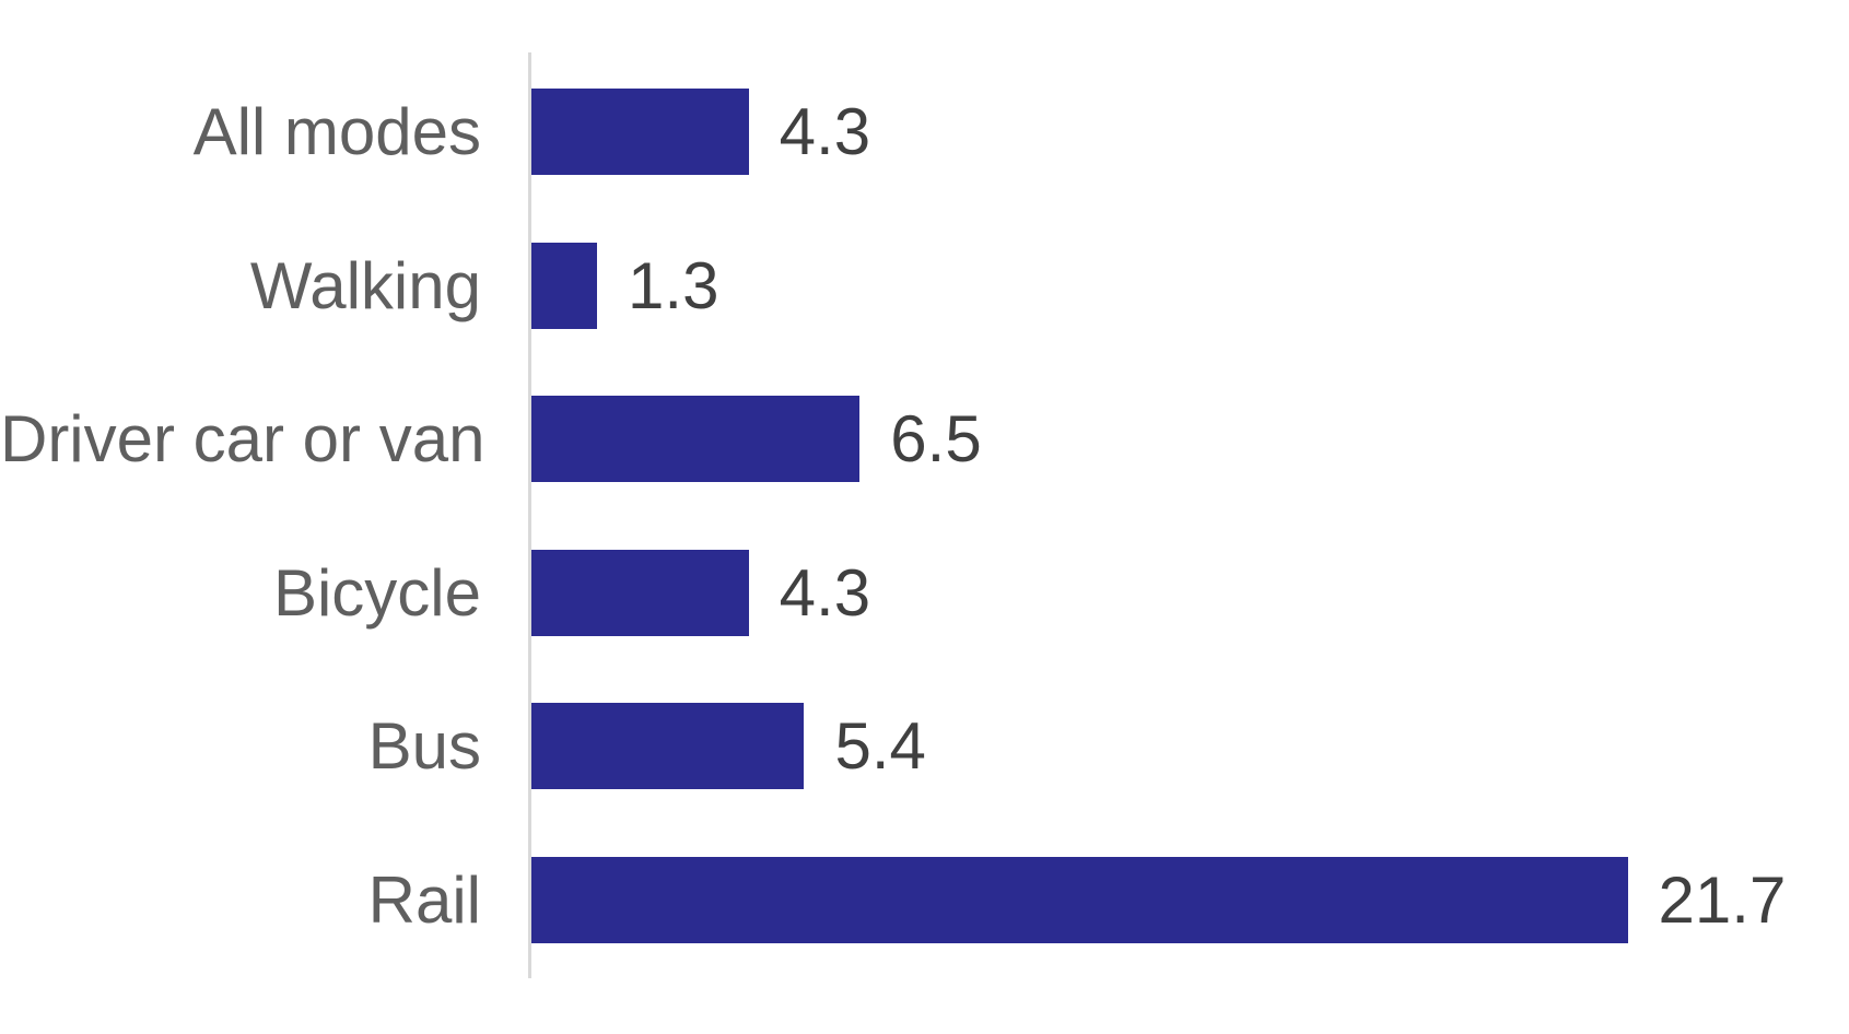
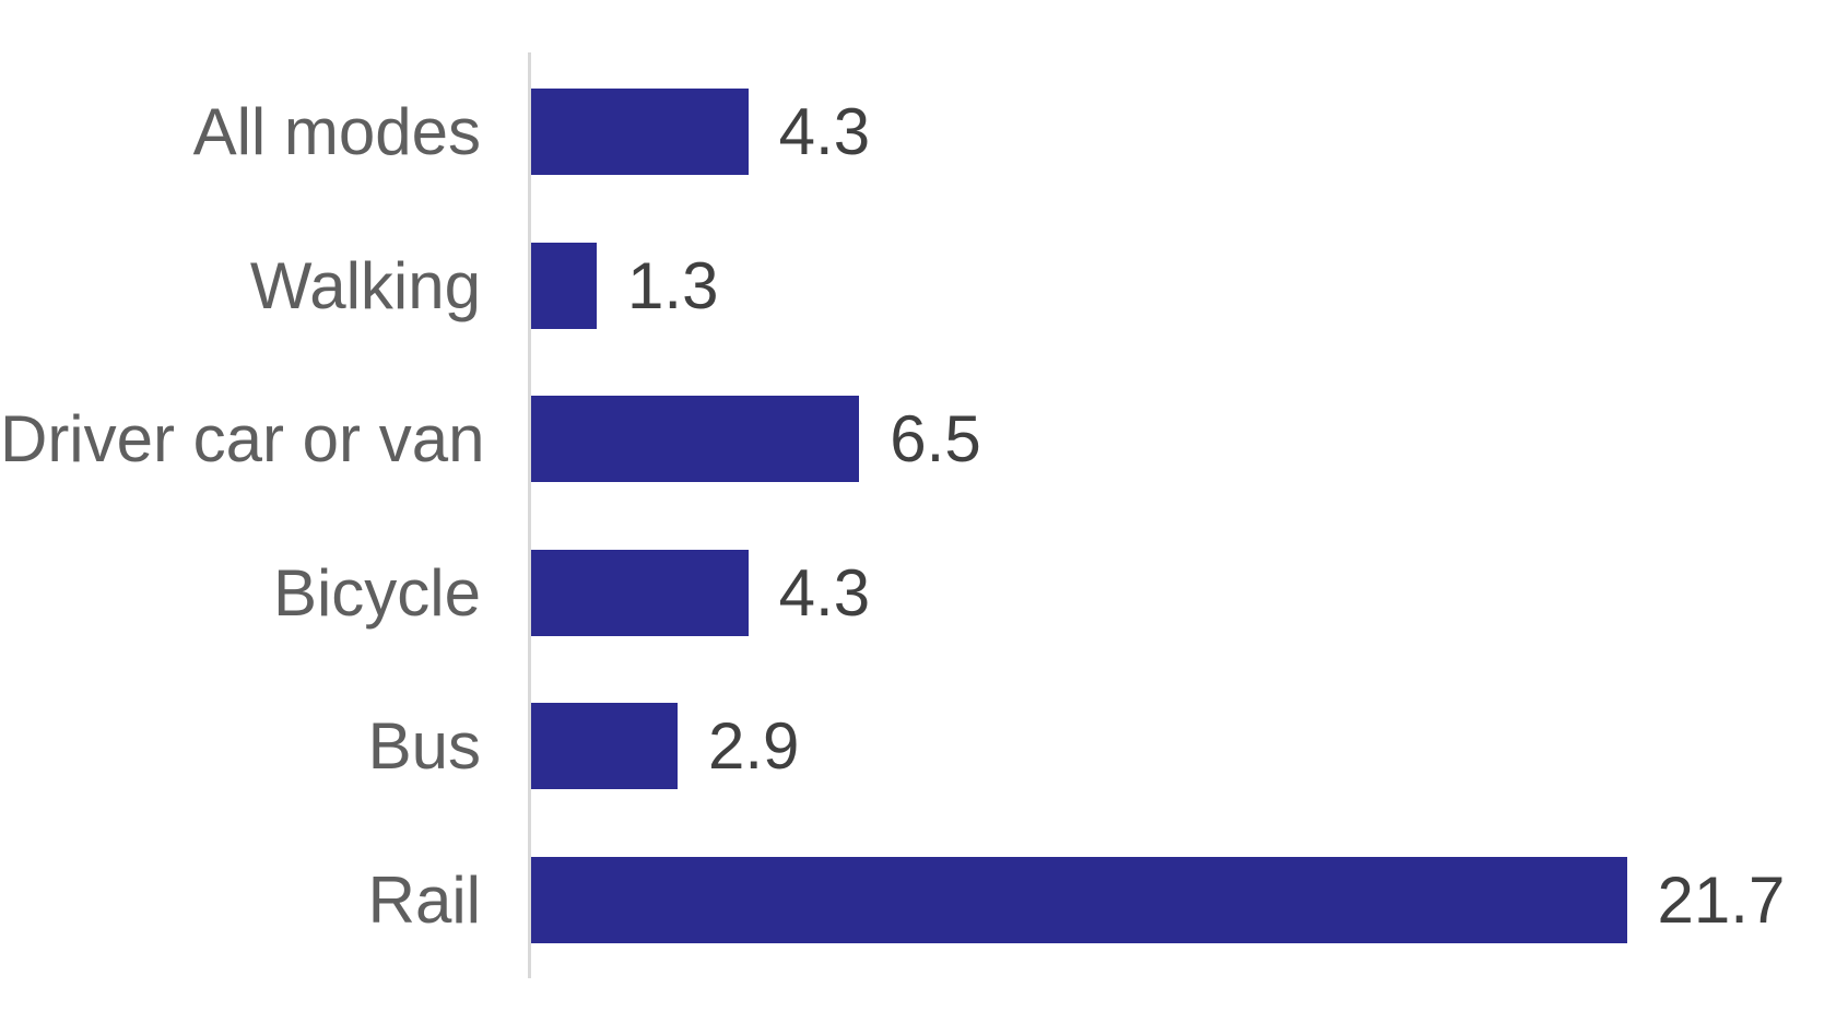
Bus: 5.4 -> 2.9
